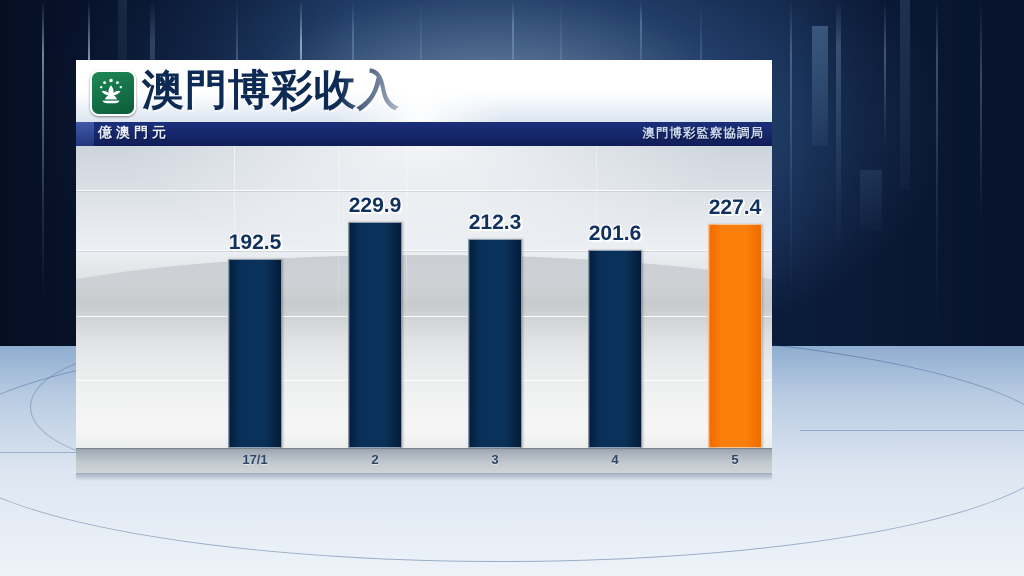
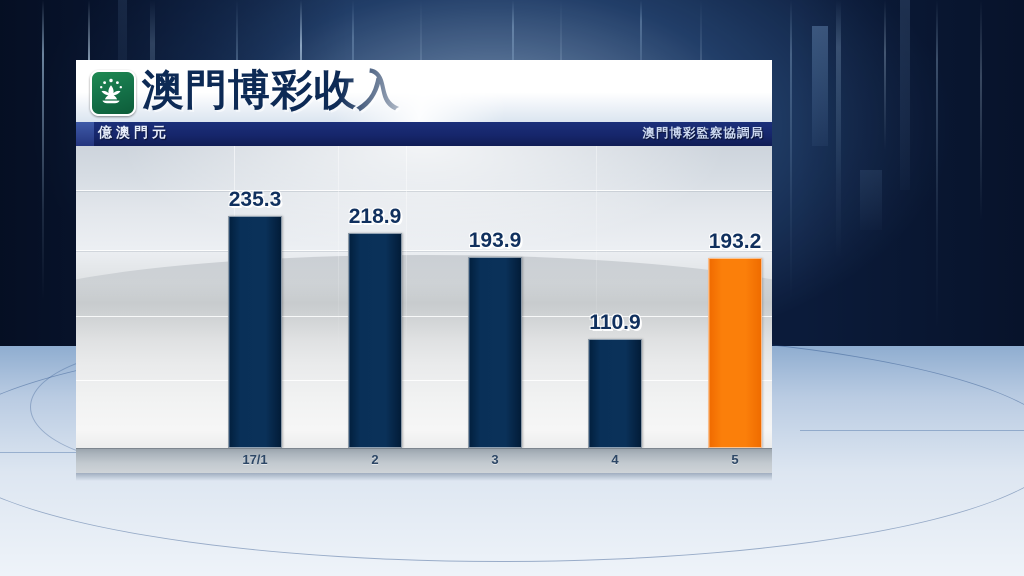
17/1: 192.5 -> 235.3
2: 229.9 -> 218.9
3: 212.3 -> 193.9
4: 201.6 -> 110.9
5: 227.4 -> 193.2
